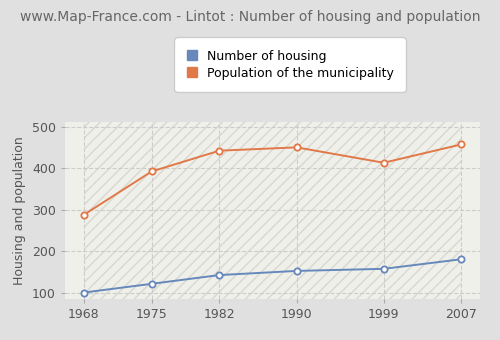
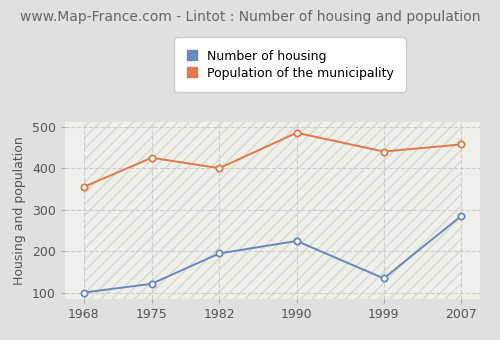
Population of the municipality/1968: 288 -> 355
Population of the municipality/1975: 392 -> 425
Number of housing/1982: 143 -> 195
Population of the municipality/1982: 442 -> 400
Number of housing/1990: 153 -> 225
Population of the municipality/1990: 450 -> 485
Number of housing/1999: 158 -> 135
Population of the municipality/1999: 413 -> 440
Number of housing/2007: 181 -> 285
